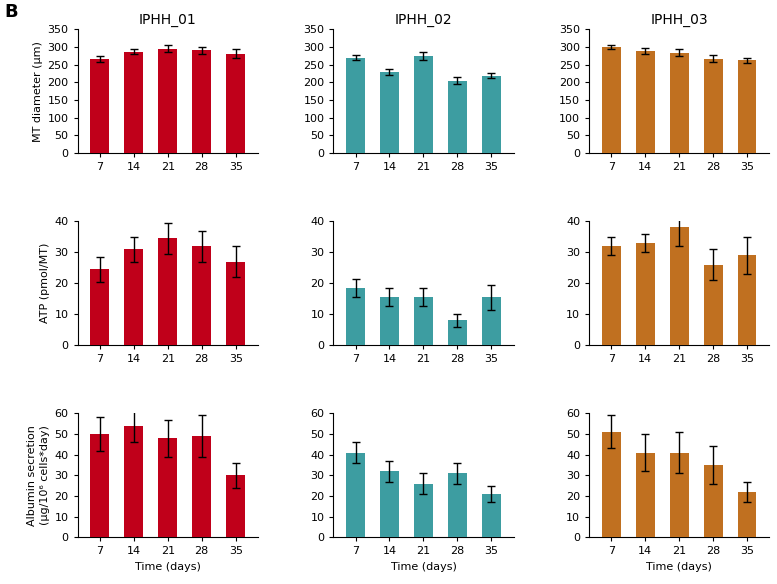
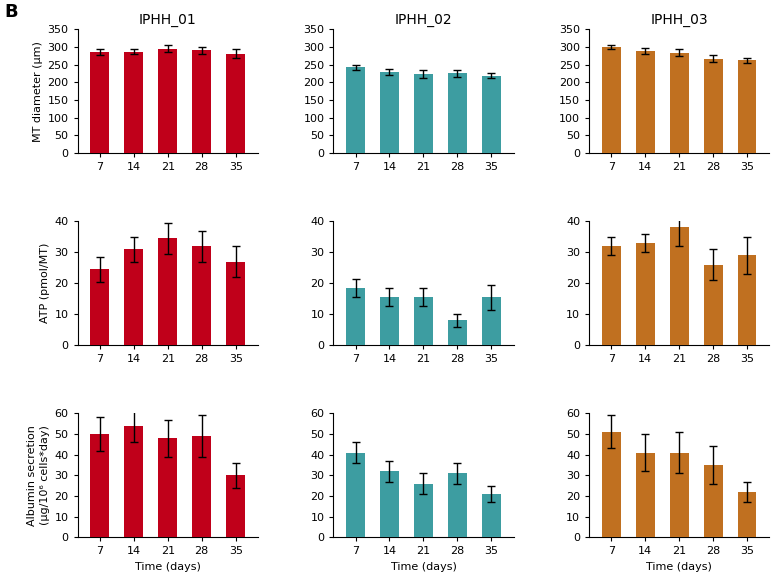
IPHH_01/7: 265 -> 285
IPHH_02/7: 270 -> 243
IPHH_02/21: 275 -> 224
IPHH_02/28: 205 -> 225
